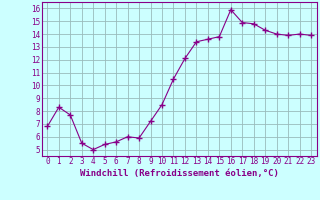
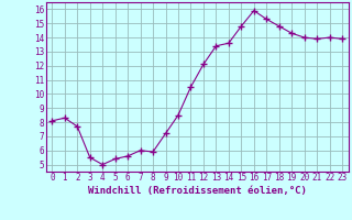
0: 6.8 -> 8.1
15: 13.8 -> 14.8
17: 14.9 -> 15.3
